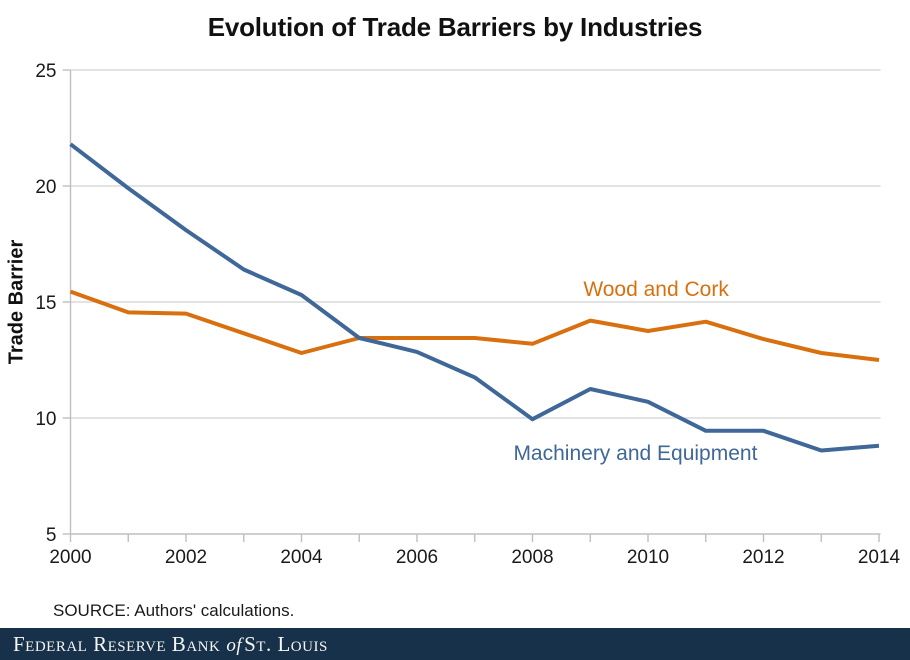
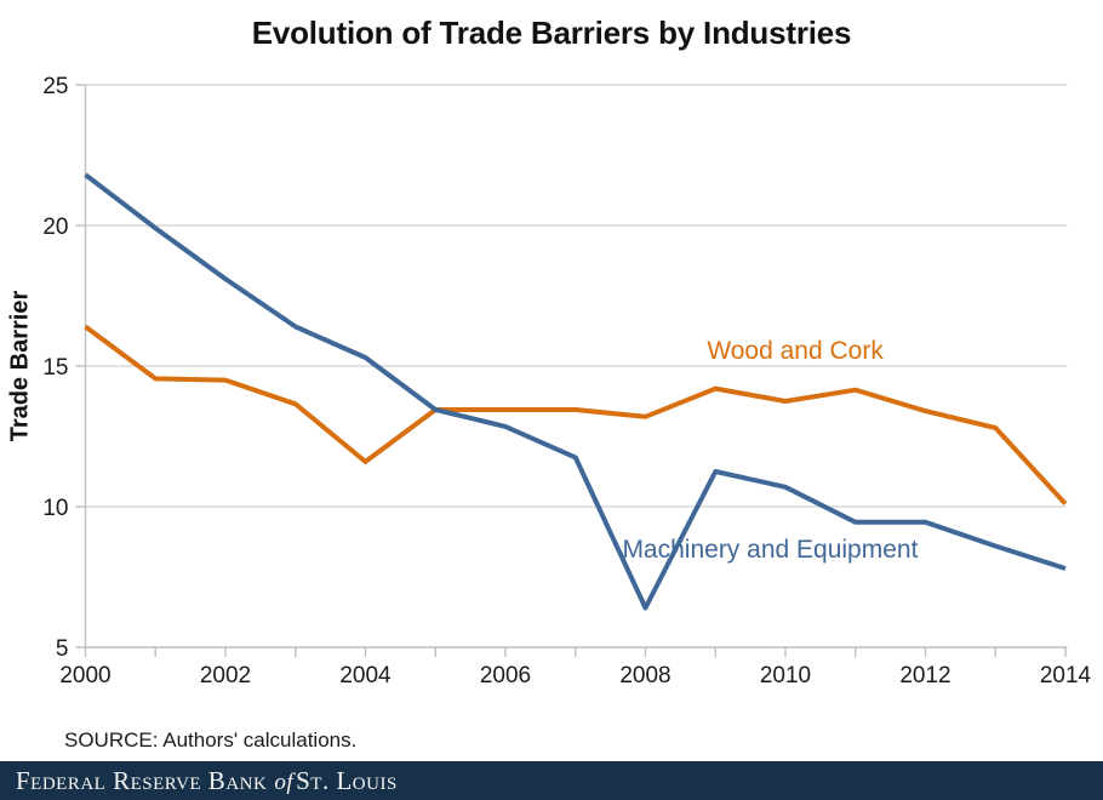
Wood and Cork/2000: 15.4 -> 16.4
Wood and Cork/2004: 12.8 -> 11.6
Machinery and Equipment/2008: 9.9 -> 6.4
Wood and Cork/2014: 12.5 -> 10.1
Machinery and Equipment/2014: 8.8 -> 7.8
